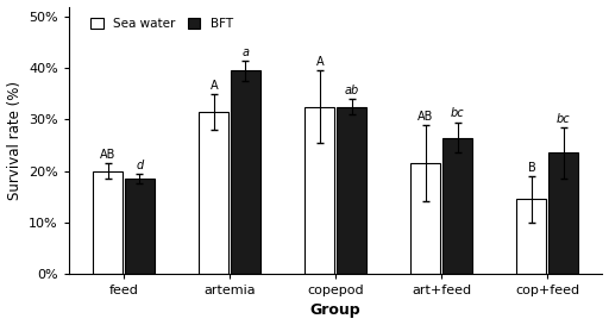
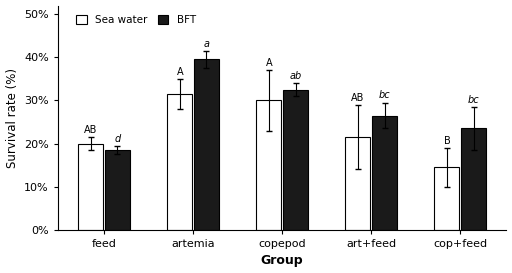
Sea water/copepod: 32.5% -> 30.0%
